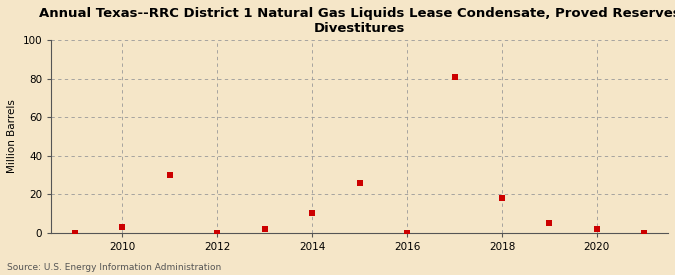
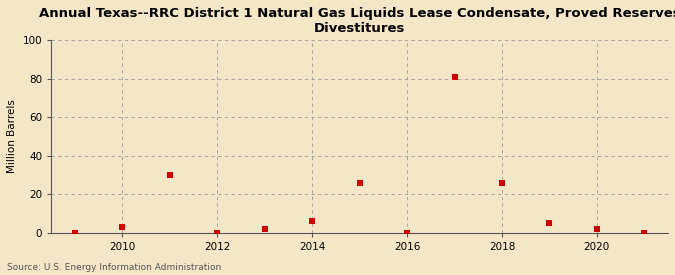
2014: 10 -> 6
2018: 18 -> 26
